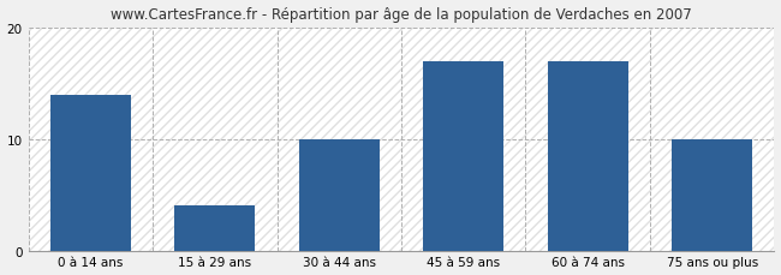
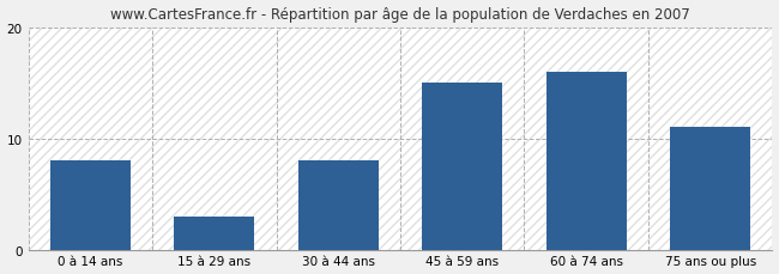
0 à 14 ans: 14 -> 8
15 à 29 ans: 4 -> 3
30 à 44 ans: 10 -> 8
45 à 59 ans: 17 -> 15
60 à 74 ans: 17 -> 16
75 ans ou plus: 10 -> 11
